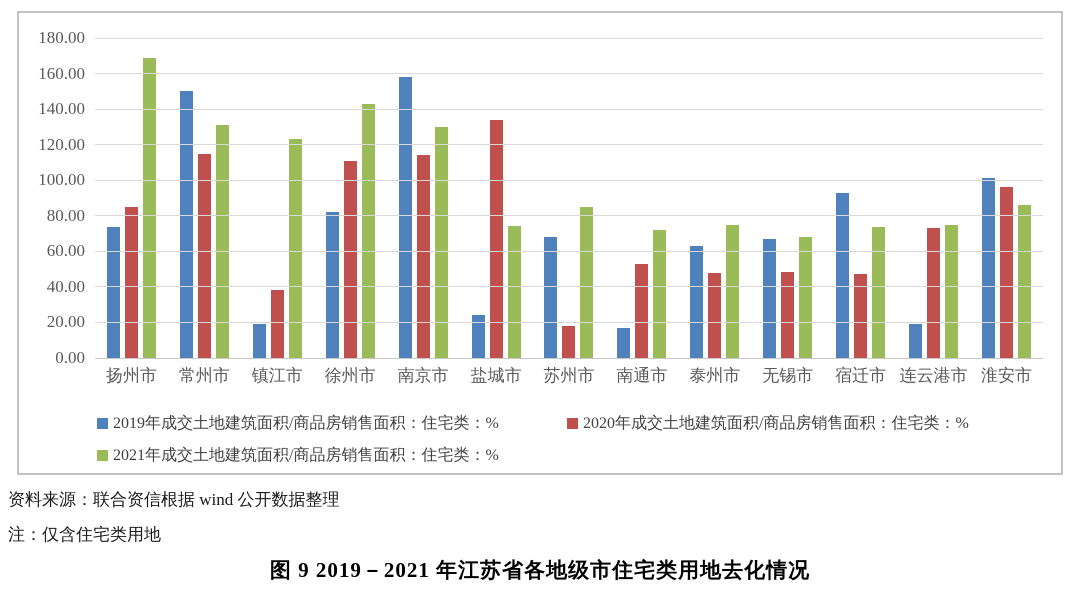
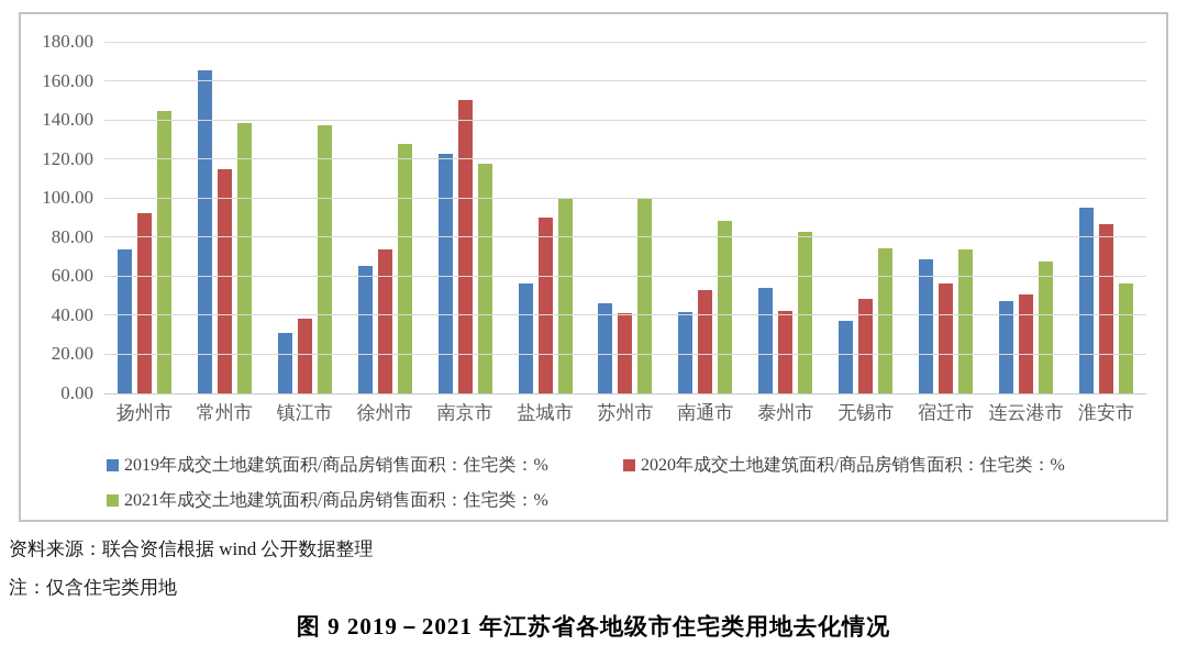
2020年成交土地建筑面积/商品房销售面积：住宅类：%/扬州市: 85 -> 92
2021年成交土地建筑面积/商品房销售面积：住宅类：%/扬州市: 169 -> 144
2019年成交土地建筑面积/商品房销售面积：住宅类：%/常州市: 150 -> 166
2021年成交土地建筑面积/商品房销售面积：住宅类：%/常州市: 131 -> 138
2019年成交土地建筑面积/商品房销售面积：住宅类：%/镇江市: 19 -> 31
2021年成交土地建筑面积/商品房销售面积：住宅类：%/镇江市: 123 -> 138
2019年成交土地建筑面积/商品房销售面积：住宅类：%/徐州市: 82 -> 66
2020年成交土地建筑面积/商品房销售面积：住宅类：%/徐州市: 111 -> 74
2021年成交土地建筑面积/商品房销售面积：住宅类：%/徐州市: 143 -> 128
2019年成交土地建筑面积/商品房销售面积：住宅类：%/南京市: 158 -> 122
2020年成交土地建筑面积/商品房销售面积：住宅类：%/南京市: 114 -> 150
2021年成交土地建筑面积/商品房销售面积：住宅类：%/南京市: 130 -> 118
2019年成交土地建筑面积/商品房销售面积：住宅类：%/盐城市: 24 -> 56
2020年成交土地建筑面积/商品房销售面积：住宅类：%/盐城市: 134 -> 90
2021年成交土地建筑面积/商品房销售面积：住宅类：%/盐城市: 74 -> 100
2019年成交土地建筑面积/商品房销售面积：住宅类：%/苏州市: 68 -> 46
2020年成交土地建筑面积/商品房销售面积：住宅类：%/苏州市: 18 -> 41
2021年成交土地建筑面积/商品房销售面积：住宅类：%/苏州市: 85 -> 100
2019年成交土地建筑面积/商品房销售面积：住宅类：%/南通市: 17 -> 42
2021年成交土地建筑面积/商品房销售面积：住宅类：%/南通市: 72 -> 88
2019年成交土地建筑面积/商品房销售面积：住宅类：%/泰州市: 63 -> 54
2020年成交土地建筑面积/商品房销售面积：住宅类：%/泰州市: 48 -> 42
2021年成交土地建筑面积/商品房销售面积：住宅类：%/泰州市: 75 -> 82
2019年成交土地建筑面积/商品房销售面积：住宅类：%/无锡市: 67 -> 37
2021年成交土地建筑面积/商品房销售面积：住宅类：%/无锡市: 68 -> 74
2019年成交土地建筑面积/商品房销售面积：住宅类：%/宿迁市: 93 -> 68
2020年成交土地建筑面积/商品房销售面积：住宅类：%/宿迁市: 47 -> 56
2019年成交土地建筑面积/商品房销售面积：住宅类：%/连云港市: 19 -> 48
2020年成交土地建筑面积/商品房销售面积：住宅类：%/连云港市: 73 -> 50
2021年成交土地建筑面积/商品房销售面积：住宅类：%/连云港市: 75 -> 68
2019年成交土地建筑面积/商品房销售面积：住宅类：%/淮安市: 101 -> 95
2020年成交土地建筑面积/商品房销售面积：住宅类：%/淮安市: 96 -> 86
2021年成交土地建筑面积/商品房销售面积：住宅类：%/淮安市: 86 -> 56
